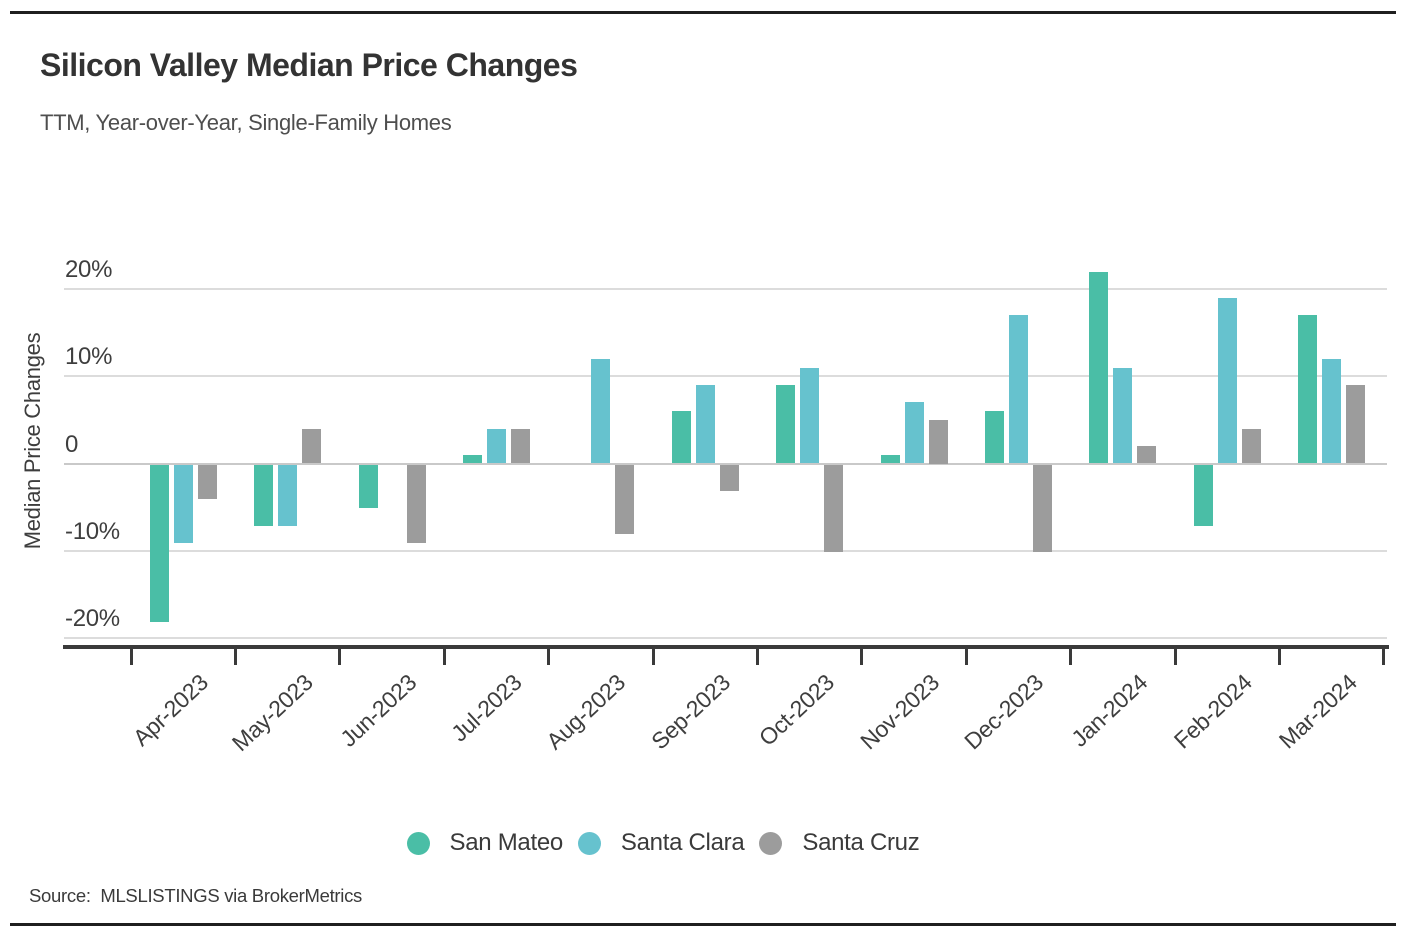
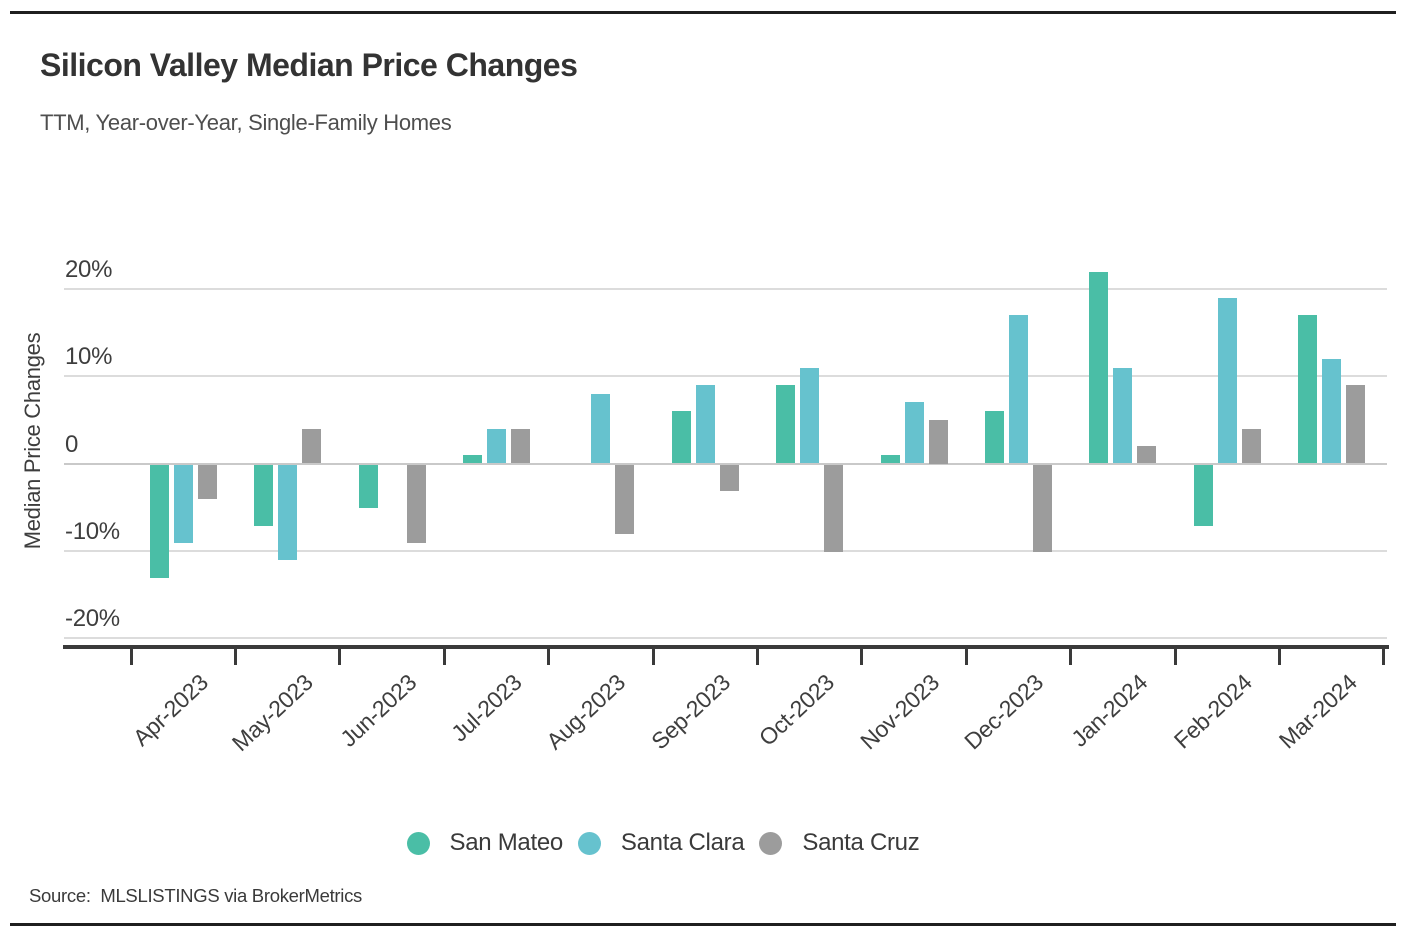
San Mateo/Apr-2023: -18% -> -13%
Santa Clara/May-2023: -7% -> -11%
Santa Clara/Aug-2023: 12% -> 8%
